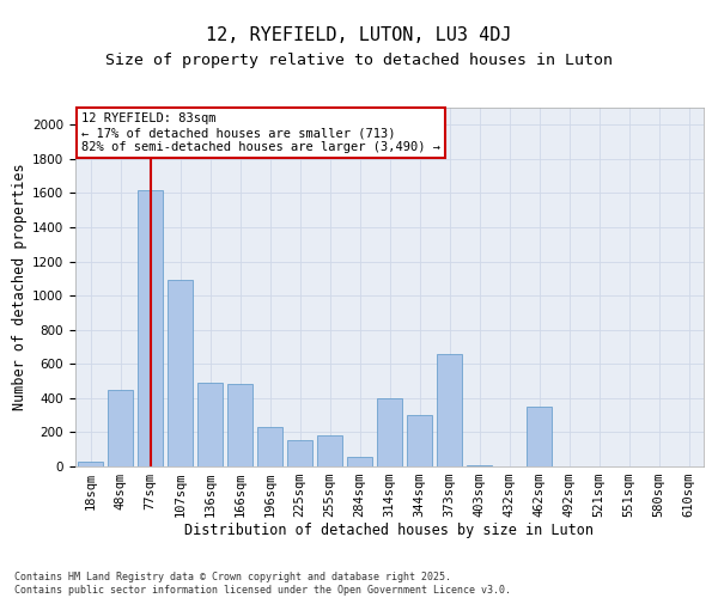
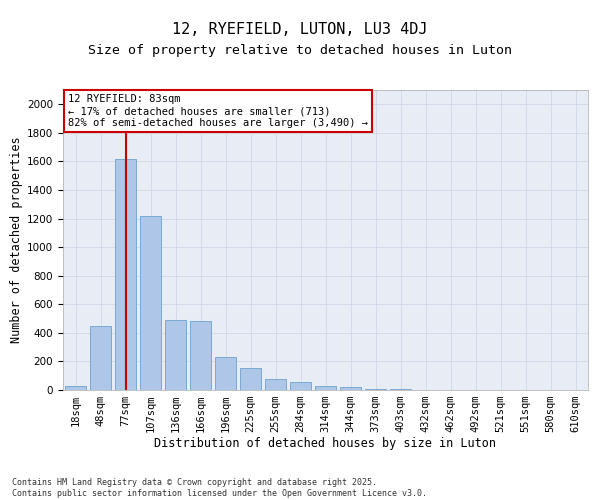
107sqm: 1090 -> 1220
255sqm: 180 -> 80
314sqm: 400 -> 30
344sqm: 300 -> 20
373sqm: 660 -> 10
462sqm: 350 -> 0
